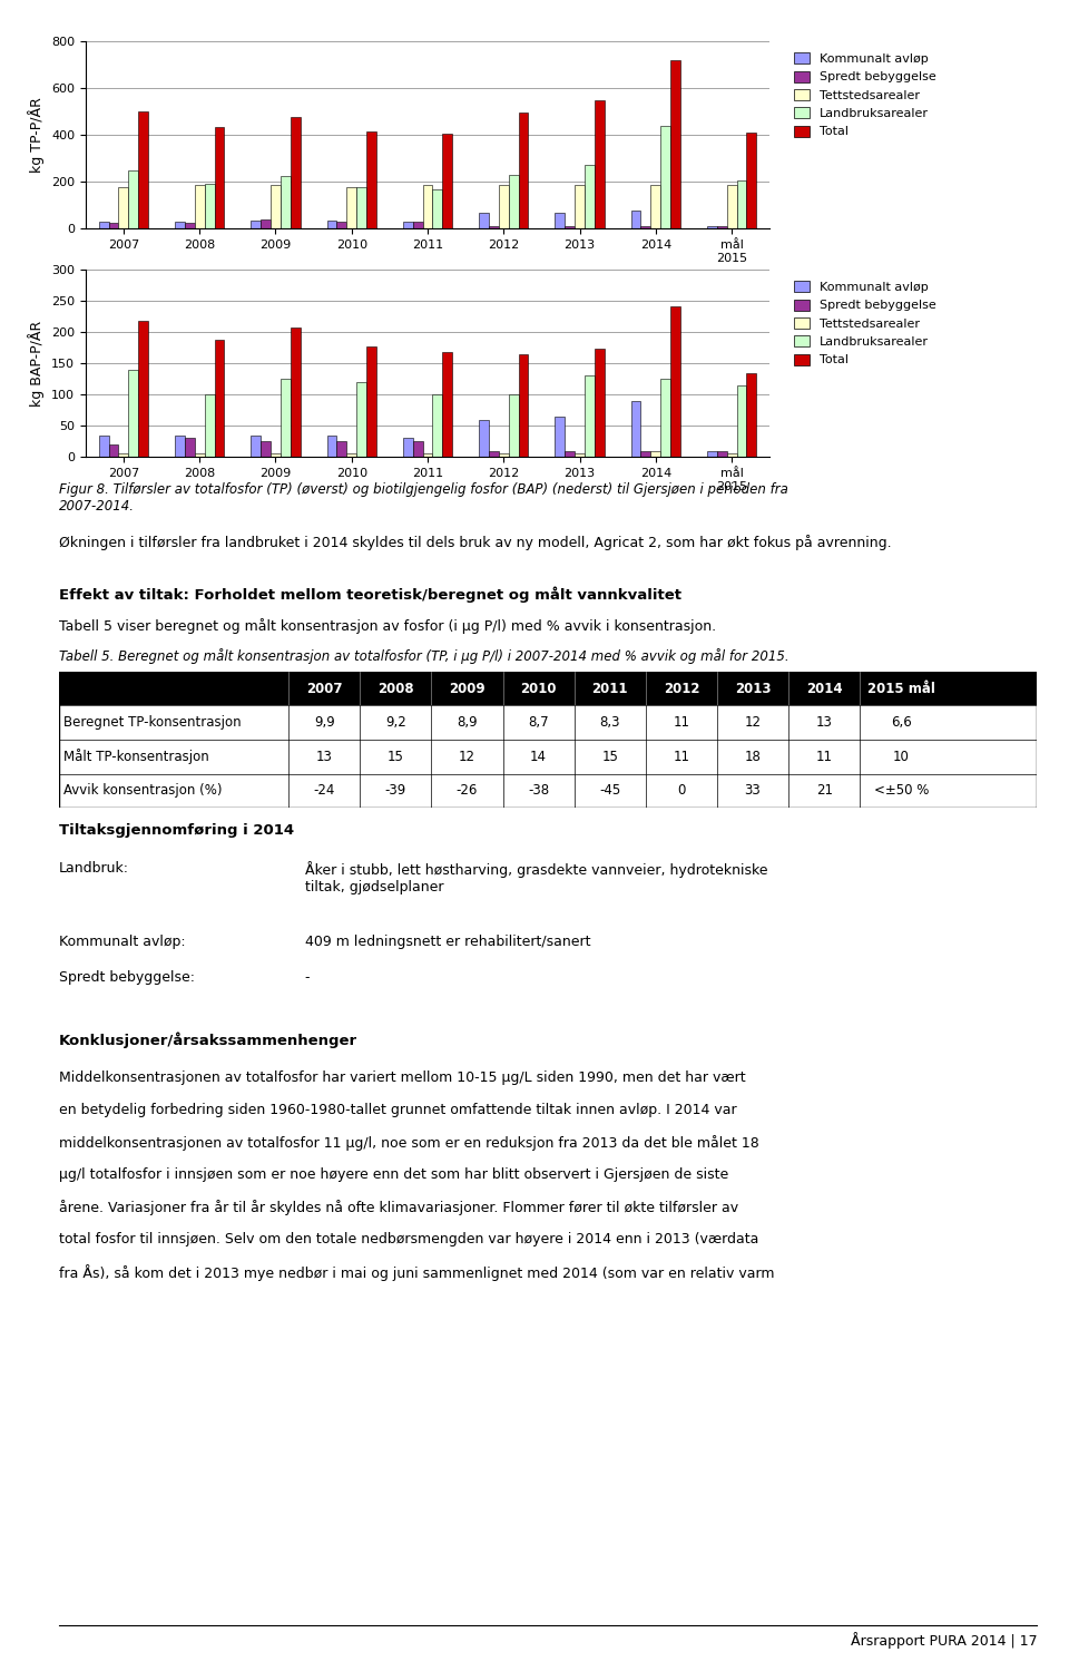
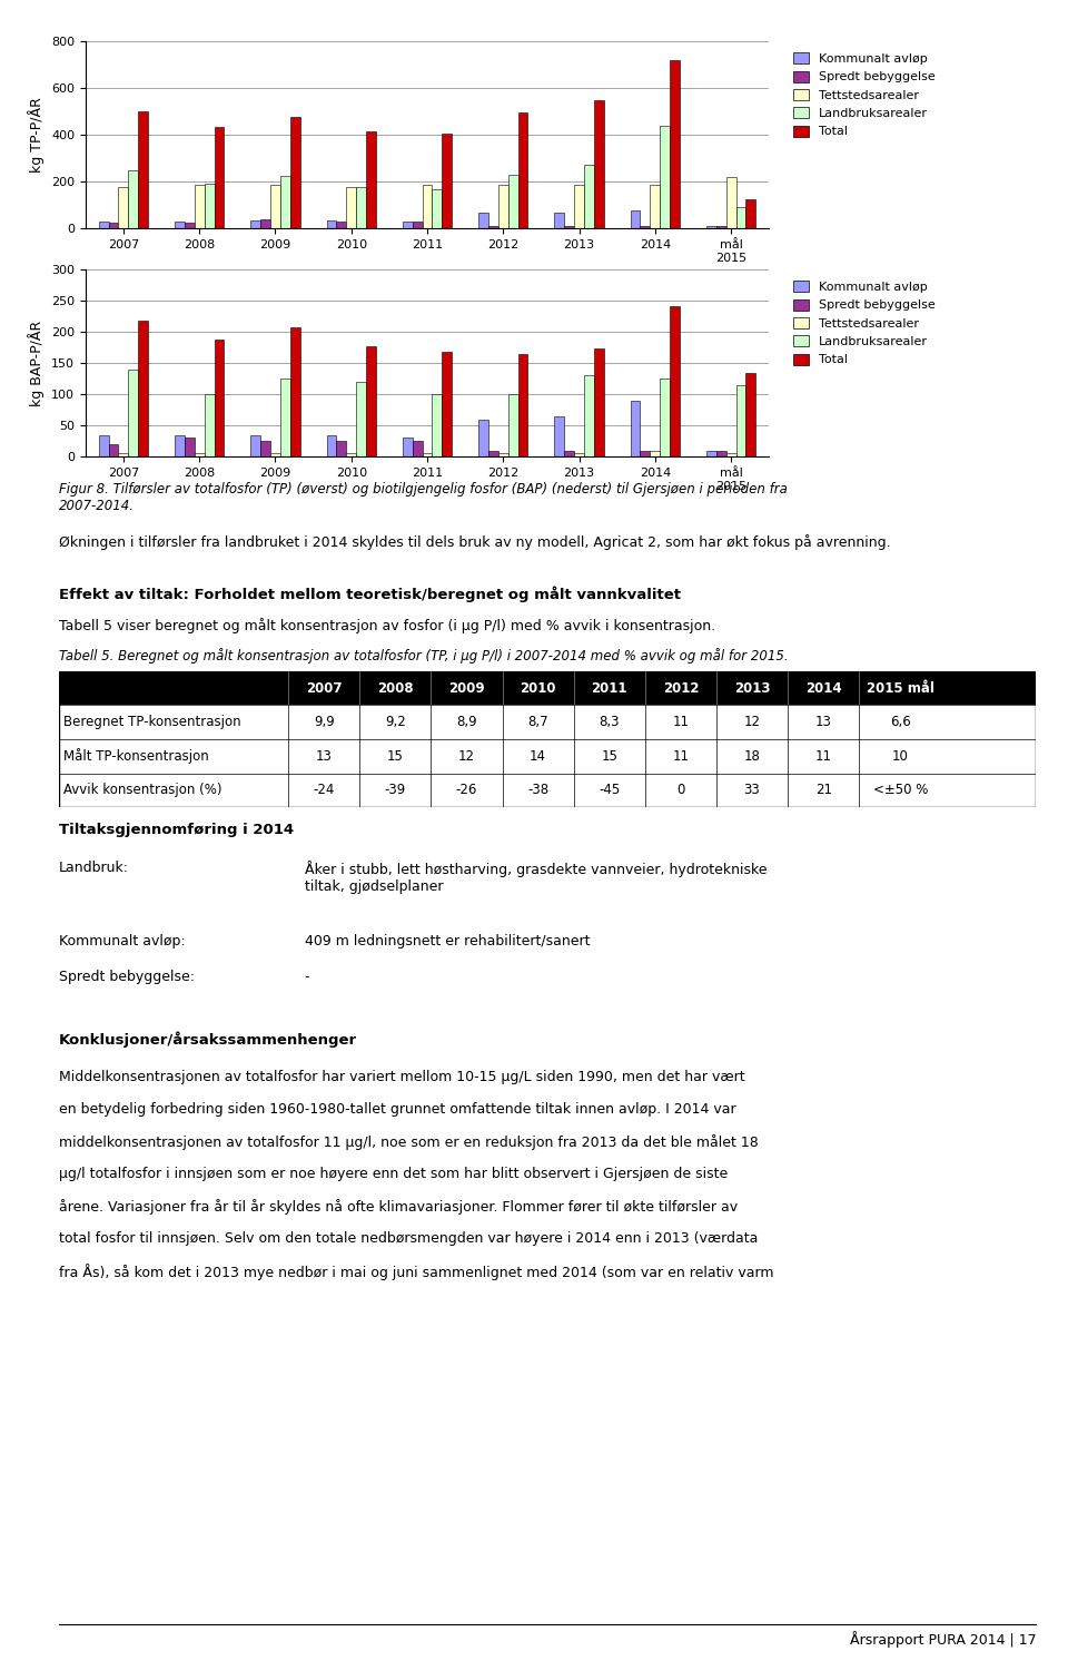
Tettstedsarealer/mål 2015: 185 -> 220
Landbruksarealer/mål 2015: 205 -> 90
Total/mål 2015: 410 -> 125
